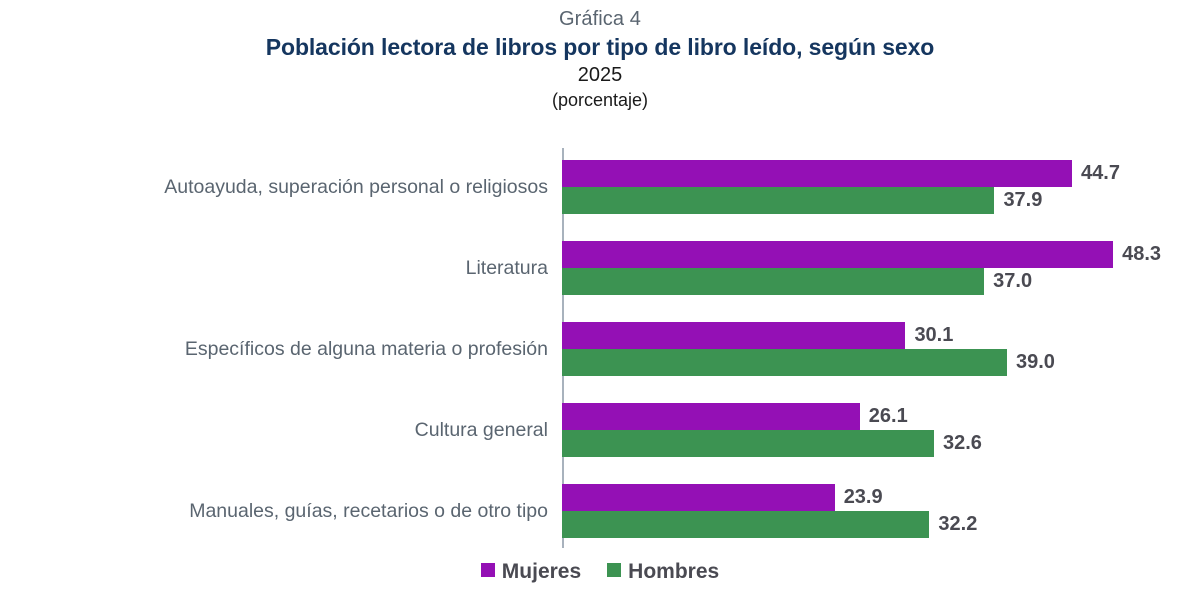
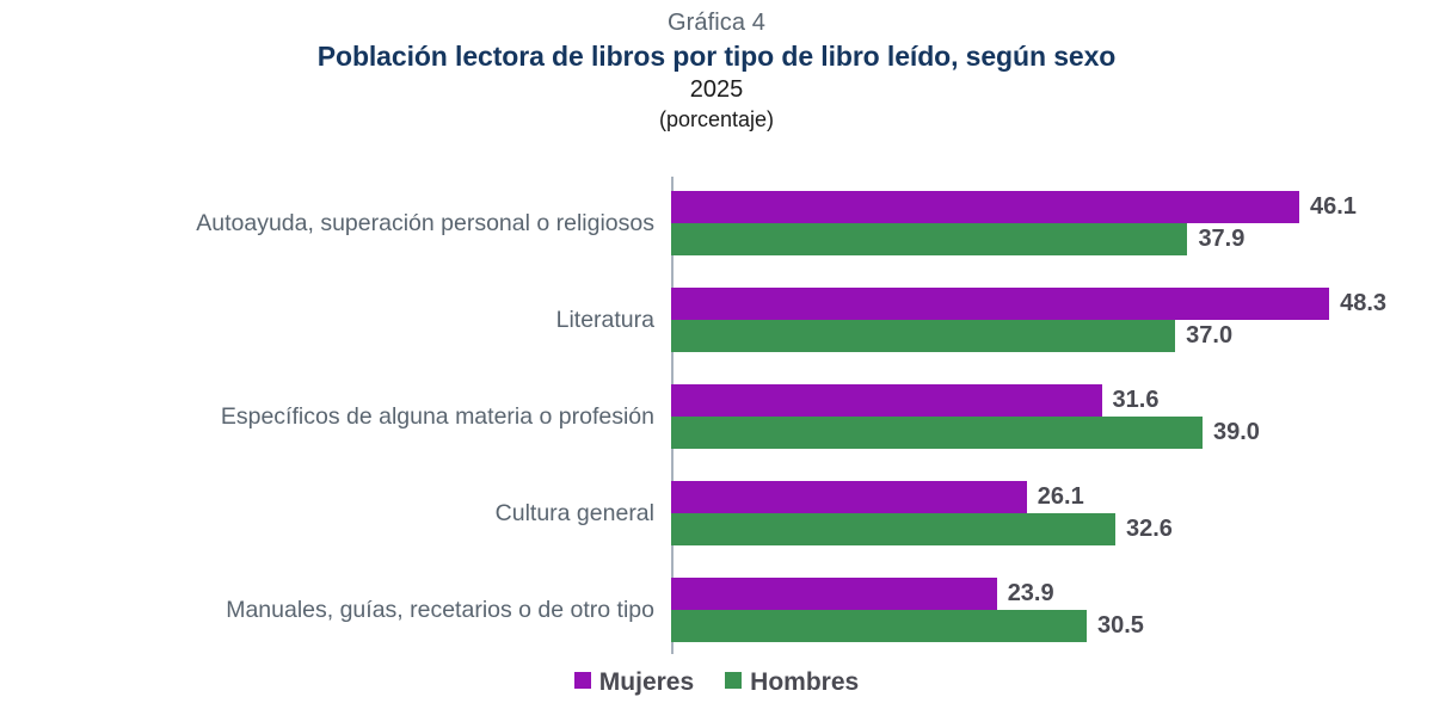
Mujeres/Autoayuda, superación personal o religiosos: 44.7 -> 46.1
Mujeres/Específicos de alguna materia o profesión: 30.1 -> 31.6
Hombres/Manuales, guías, recetarios o de otro tipo: 32.2 -> 30.5
